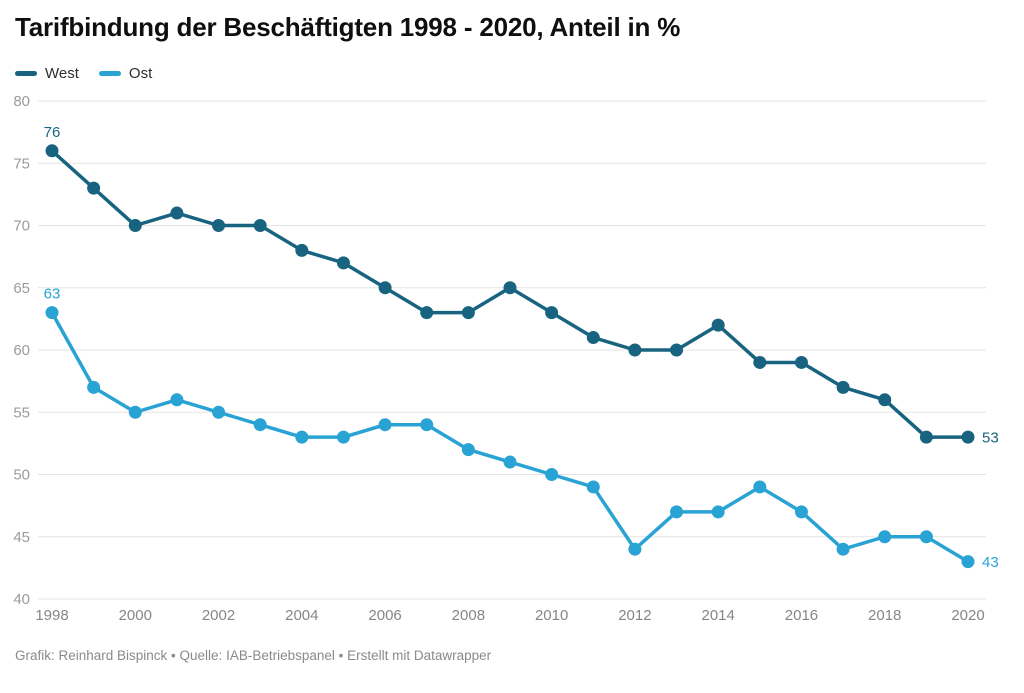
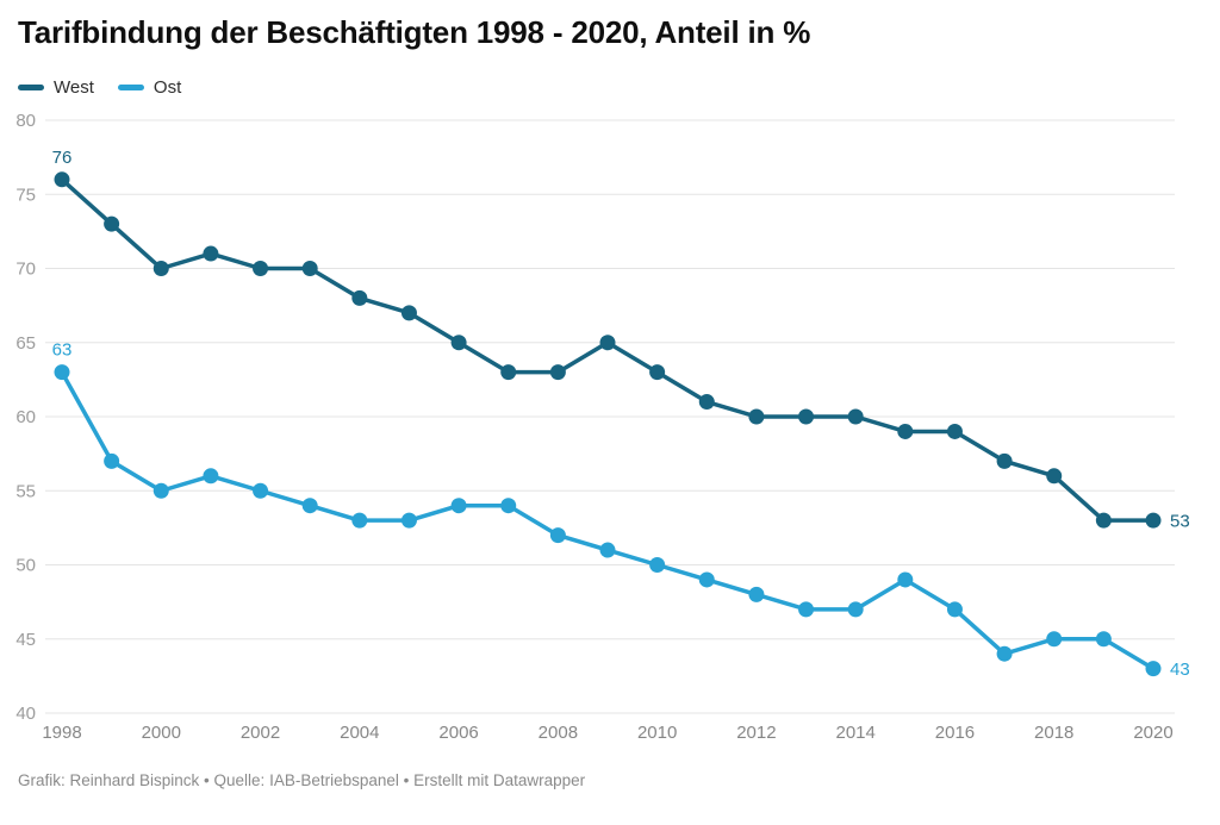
Ost/2012: 44 -> 48
West/2014: 62 -> 60
